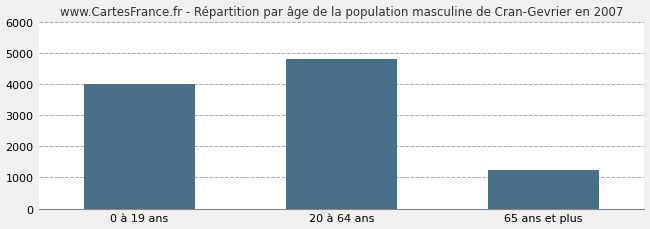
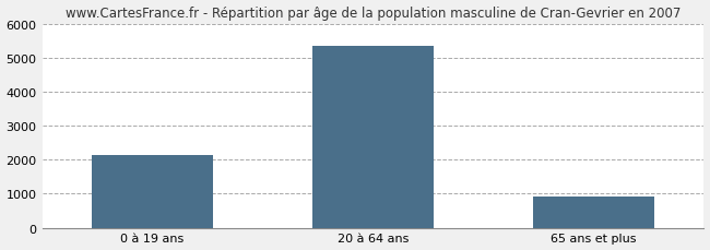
0 à 19 ans: 4000 -> 2150
20 à 64 ans: 4800 -> 5350
65 ans et plus: 1250 -> 930
